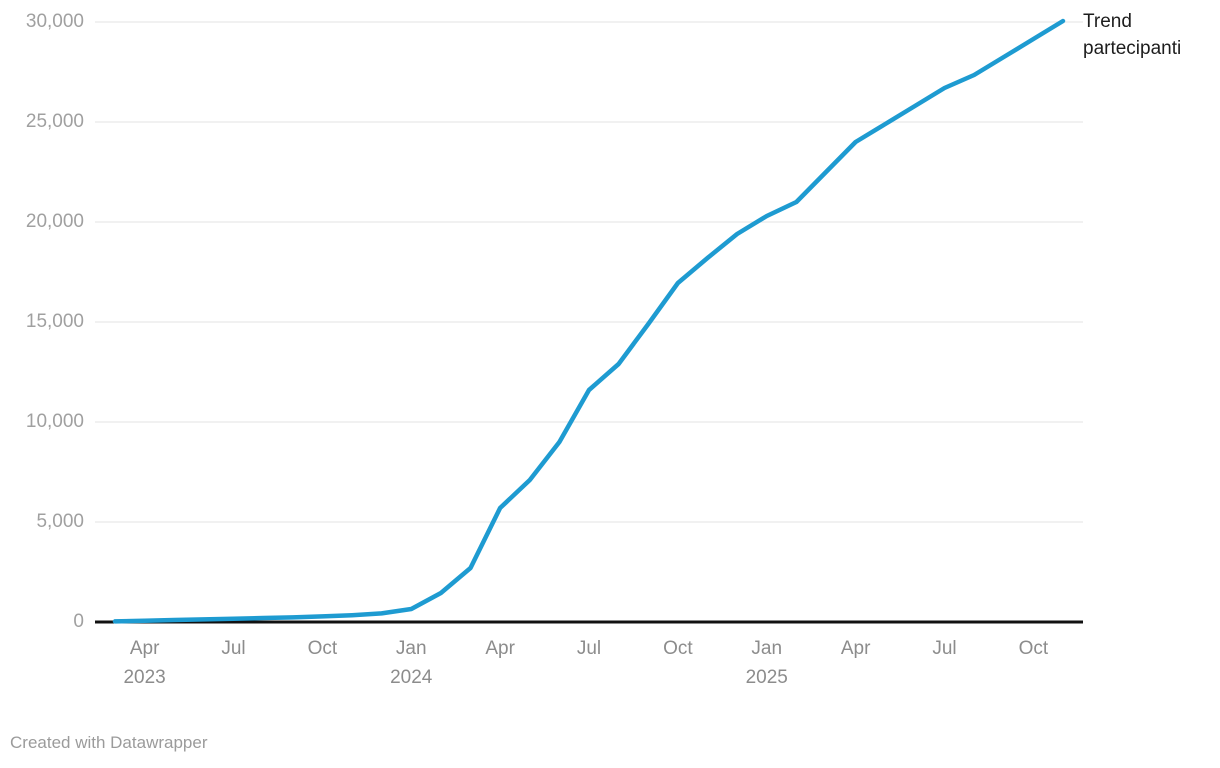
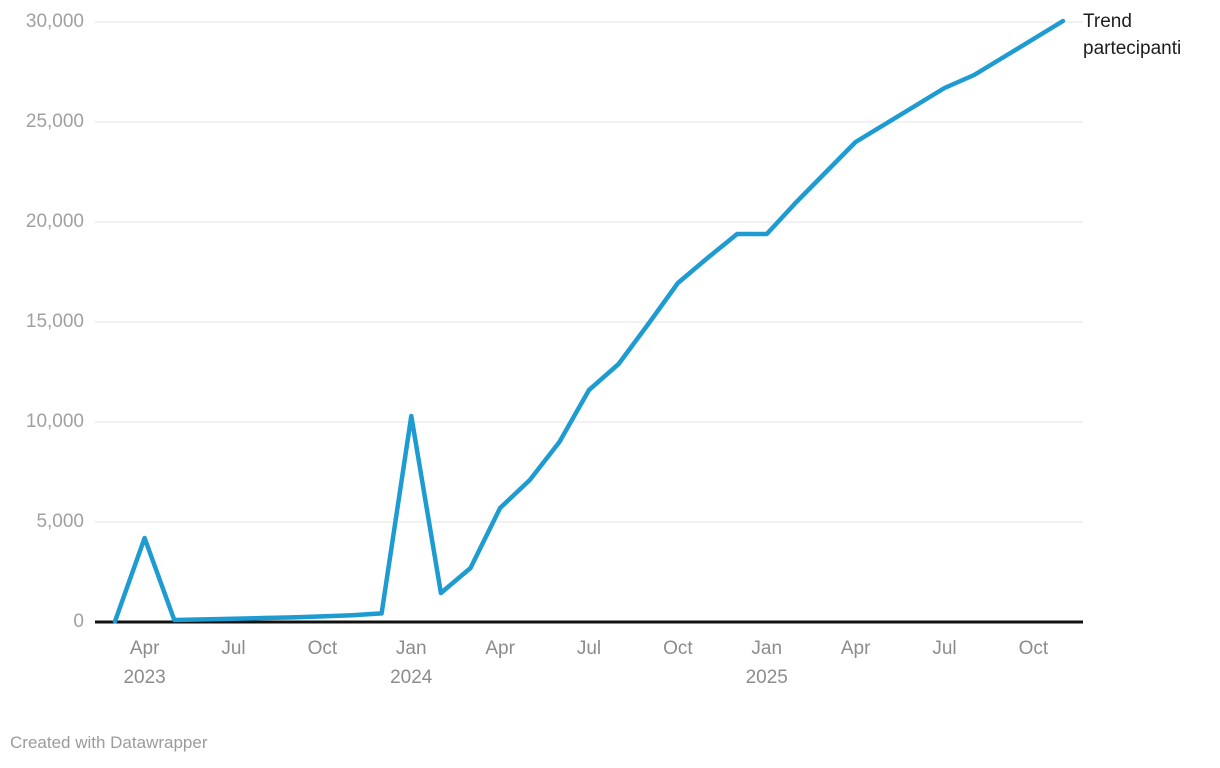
Apr 2023: 100 -> 4200
Jan 2024: 600 -> 10300
Jan 2025: 20300 -> 19400
